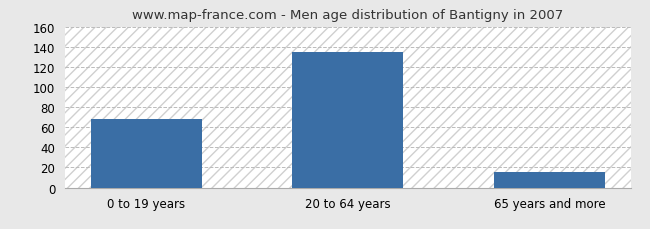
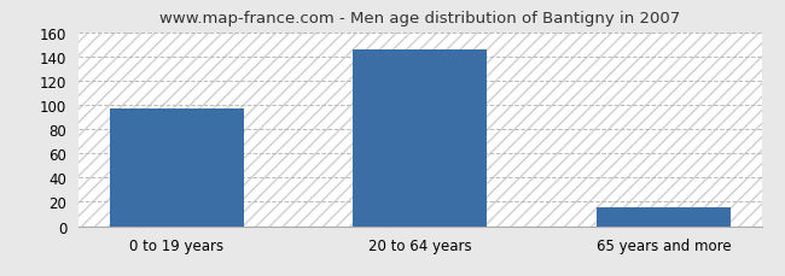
0 to 19 years: 68 -> 97
20 to 64 years: 135 -> 146
